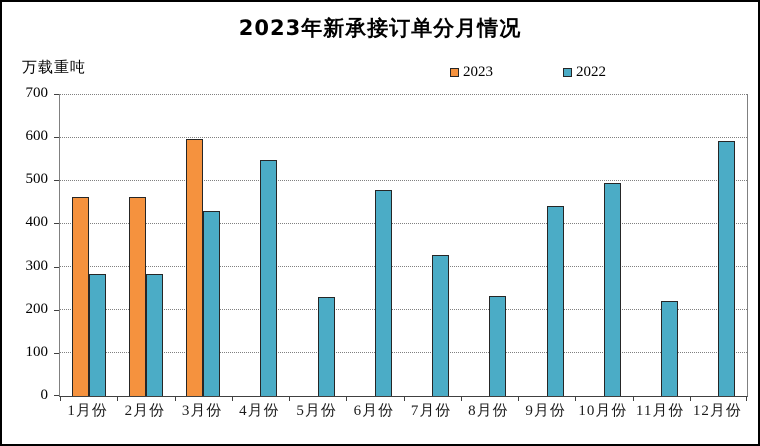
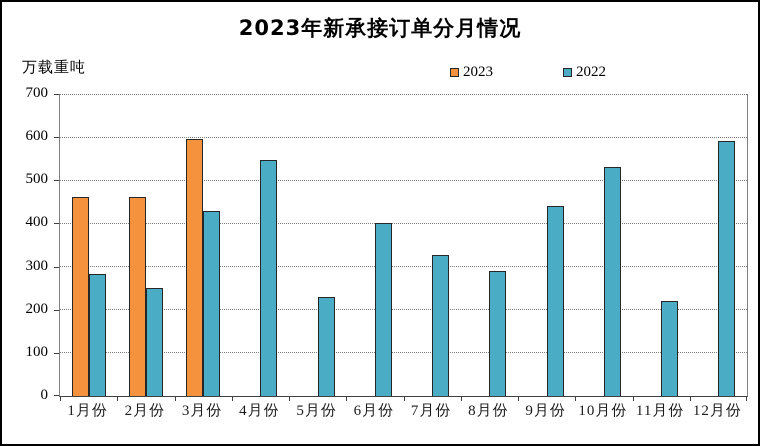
2022/2月份: 280 -> 250
2022/6月份: 480 -> 400
2022/8月份: 230 -> 290
2022/10月份: 490 -> 530
